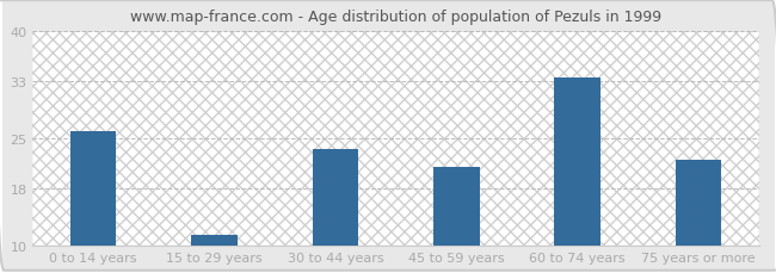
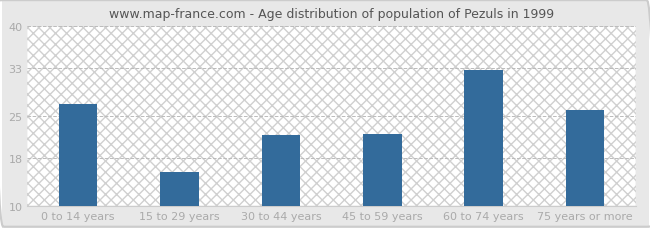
0 to 14 years: 26.0 -> 27.0
15 to 29 years: 11.5 -> 15.6
30 to 44 years: 23.5 -> 21.8
45 to 59 years: 21.0 -> 22.0
60 to 74 years: 33.5 -> 32.6
75 years or more: 22.0 -> 26.0
